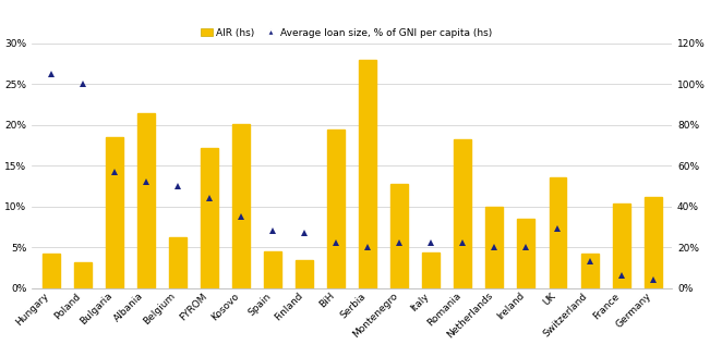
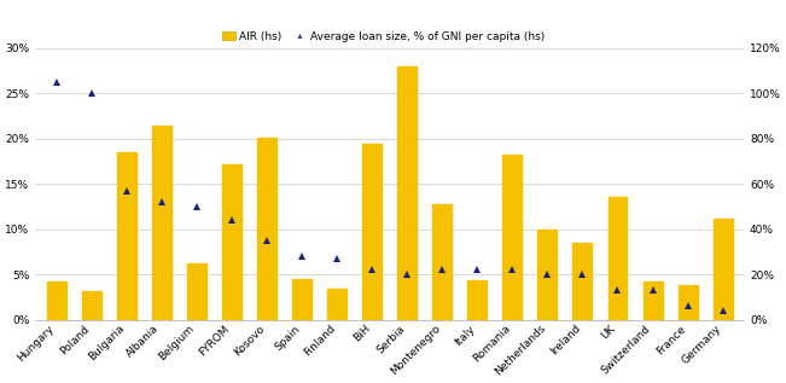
Average loan size, % of GNI per capita (hs)/UK: 29% -> 13%
AIR (hs)/France: 10.4% -> 3.8%
